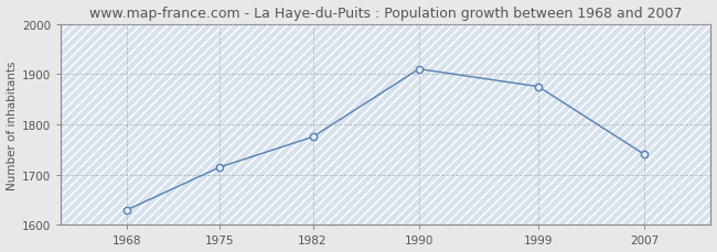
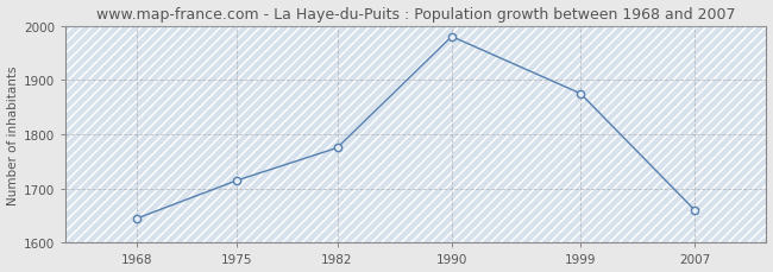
1968: 1630 -> 1645
1990: 1910 -> 1980
2007: 1740 -> 1660
